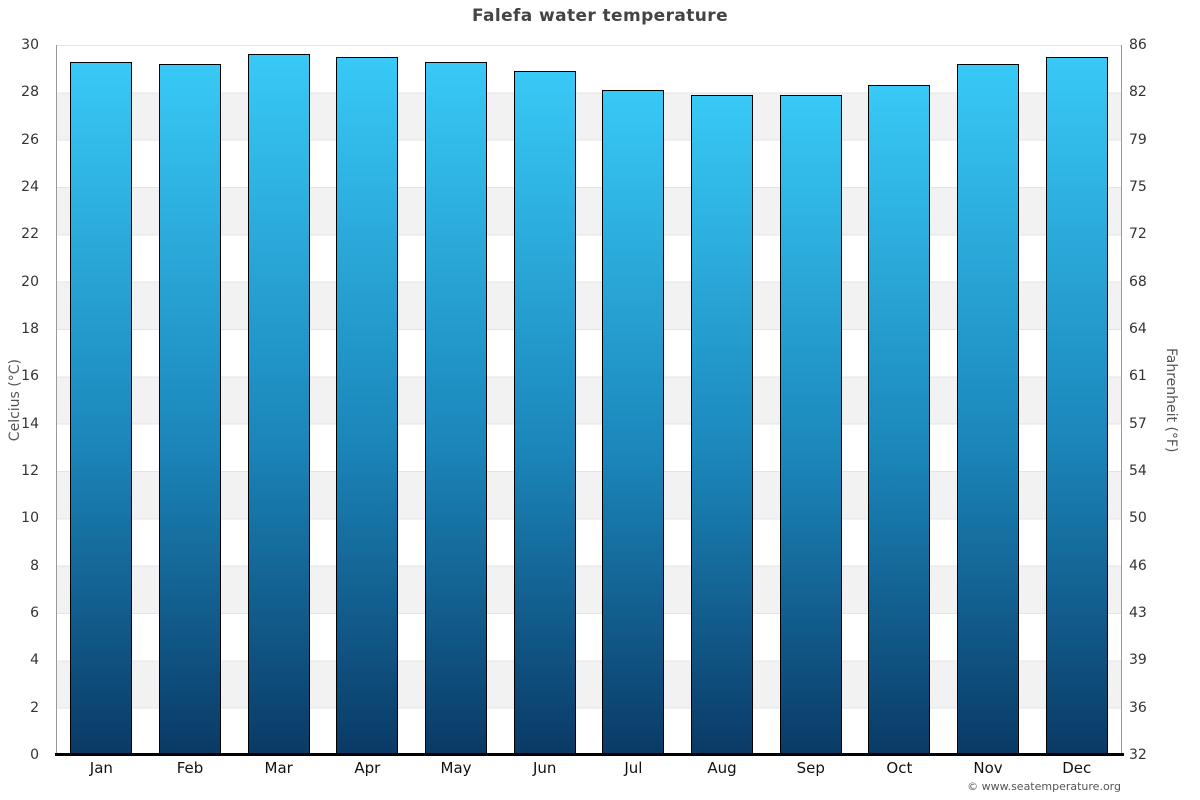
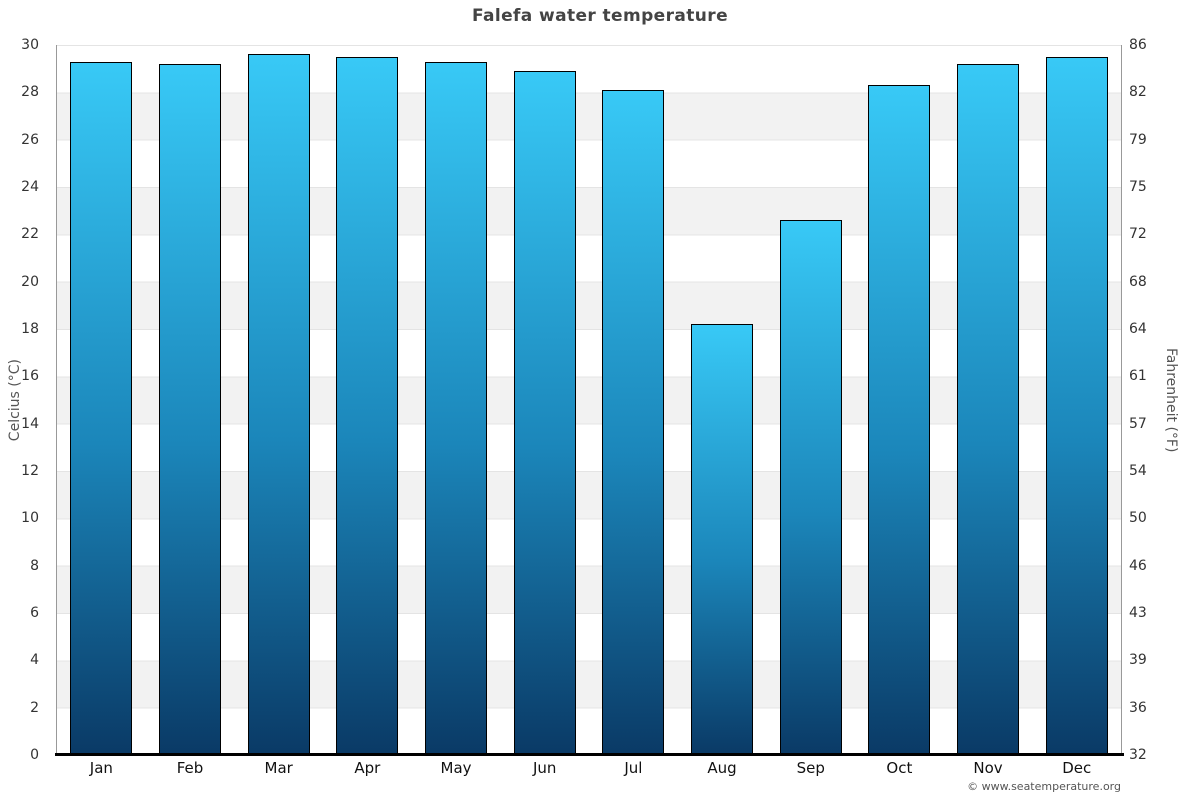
Aug: 27.9 -> 18.2
Sep: 27.9 -> 22.6
